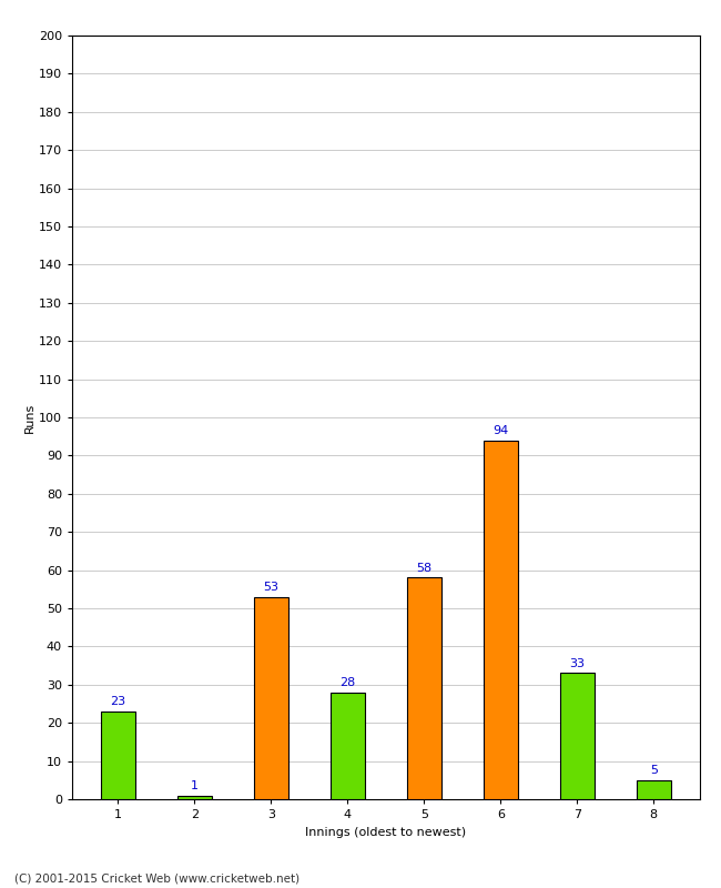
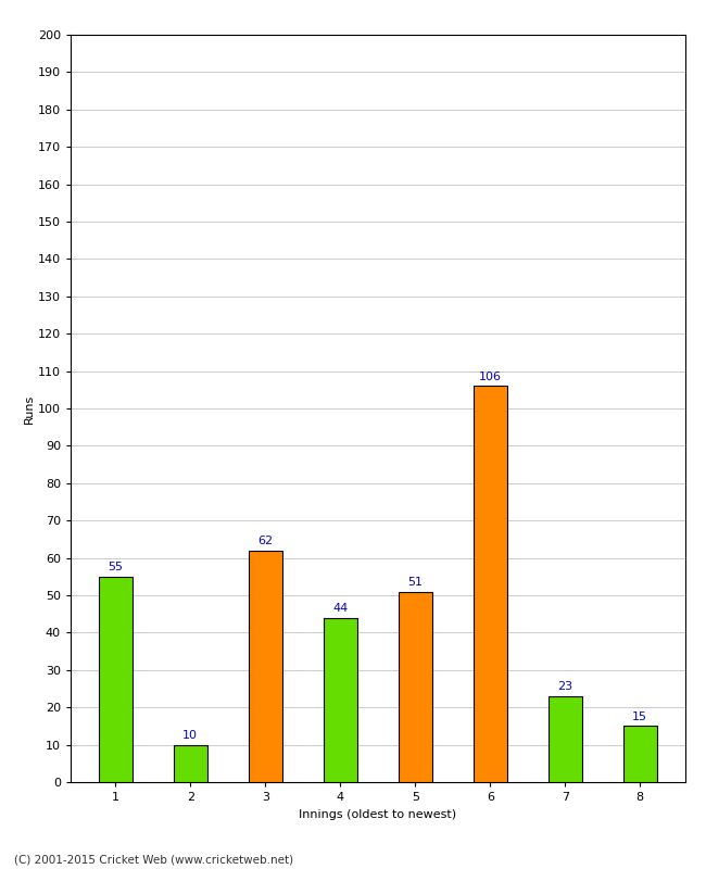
1: 23 -> 55
2: 1 -> 10
3: 53 -> 62
4: 28 -> 44
5: 58 -> 51
6: 94 -> 106
7: 33 -> 23
8: 5 -> 15
